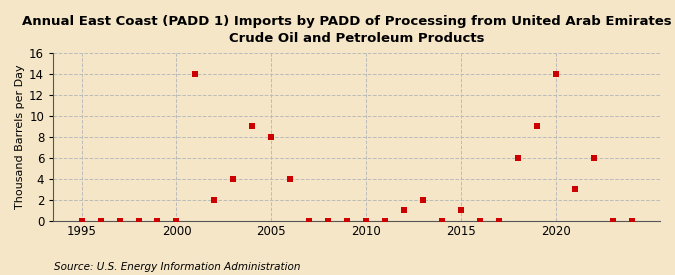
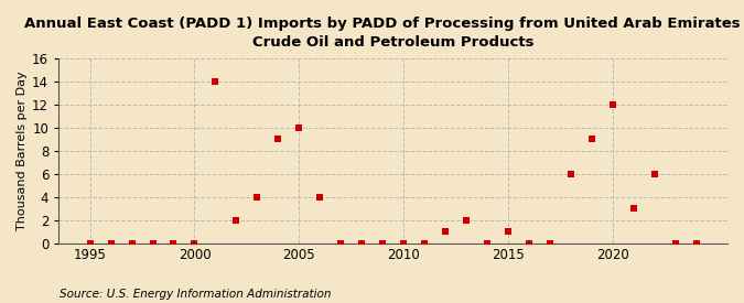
2005: 8 -> 10
2020: 14 -> 12
